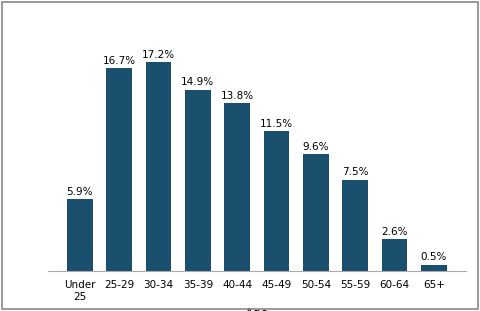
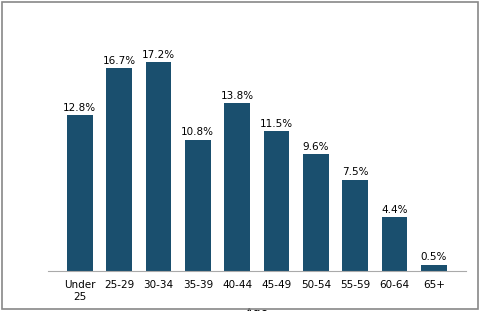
Under 25: 5.9% -> 12.8%
35-39: 14.9% -> 10.8%
60-64: 2.6% -> 4.4%
